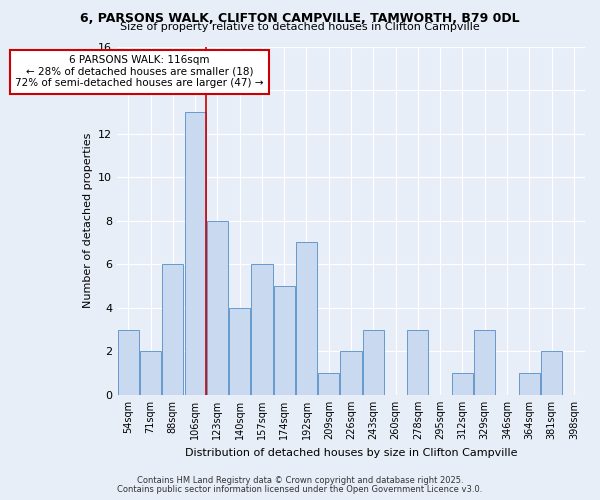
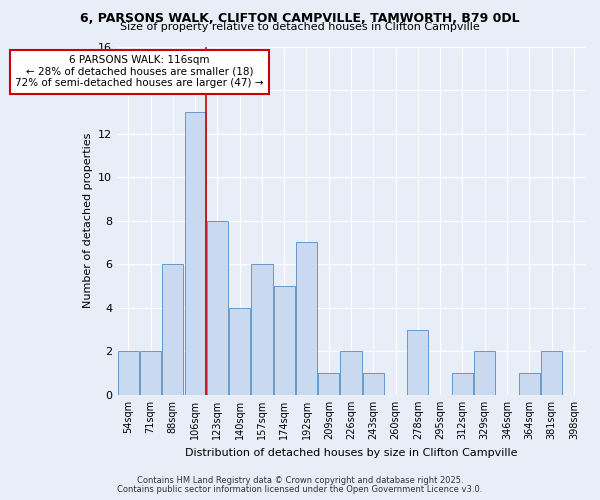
54sqm: 3 -> 2
243sqm: 3 -> 1
329sqm: 3 -> 2
